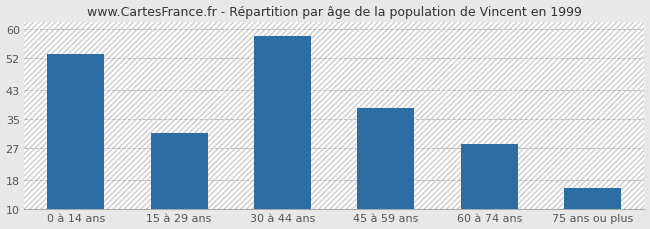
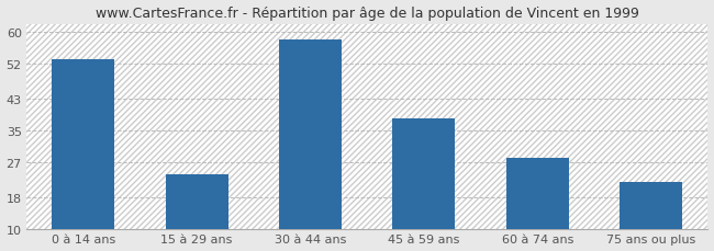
15 à 29 ans: 31 -> 24
75 ans ou plus: 16 -> 22
